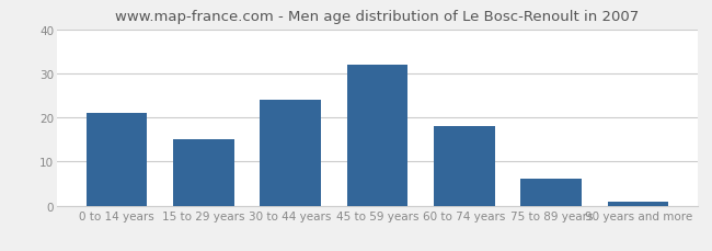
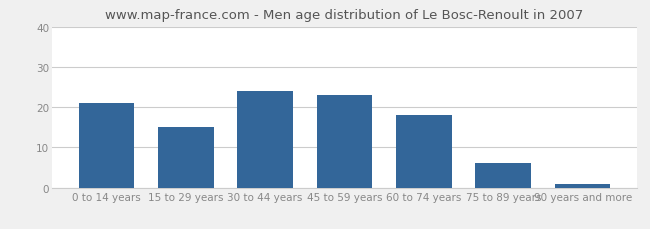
45 to 59 years: 32 -> 23
